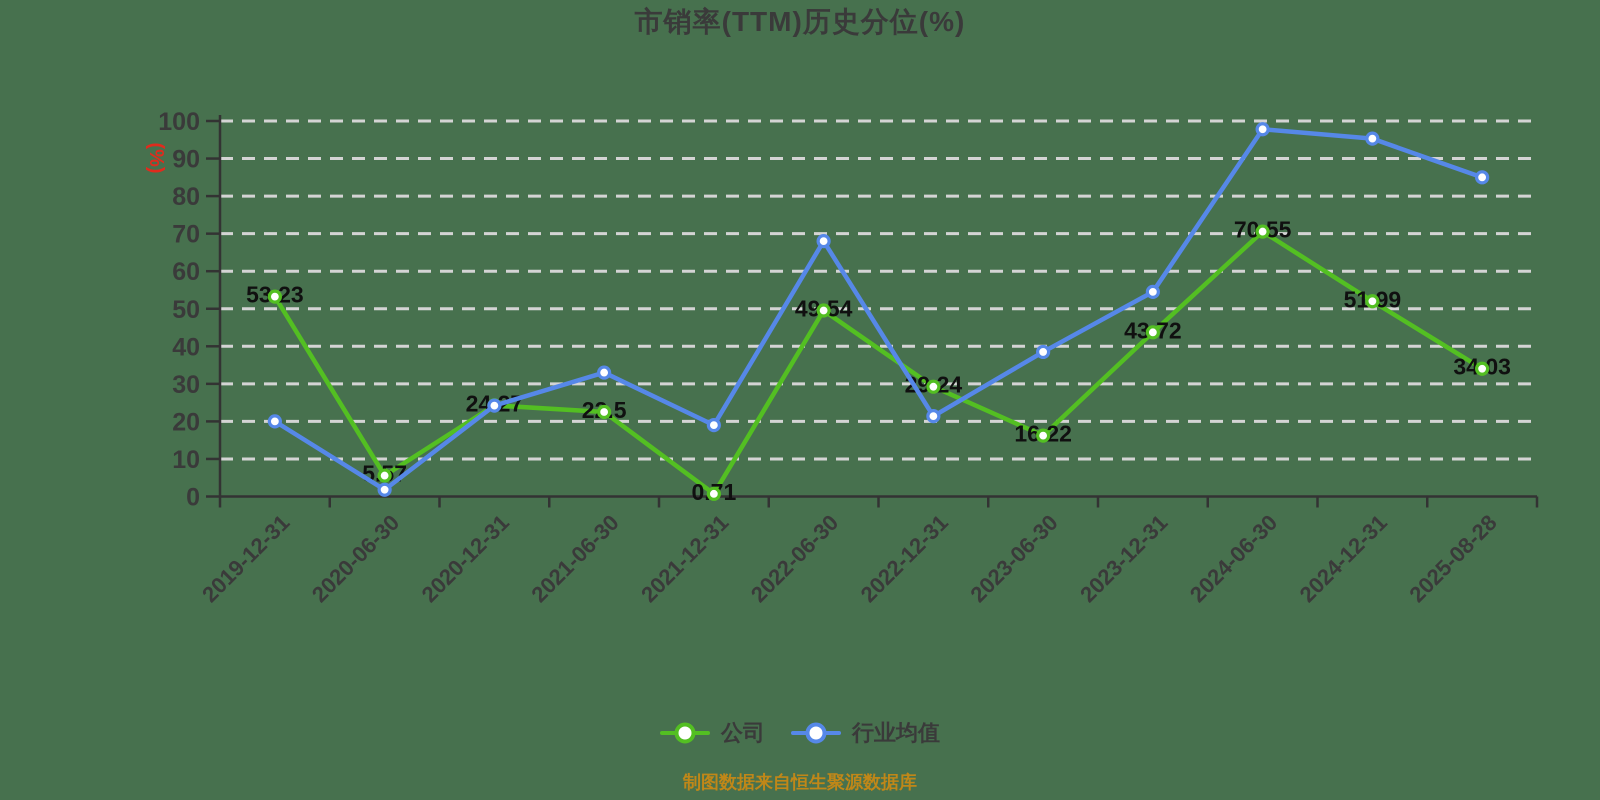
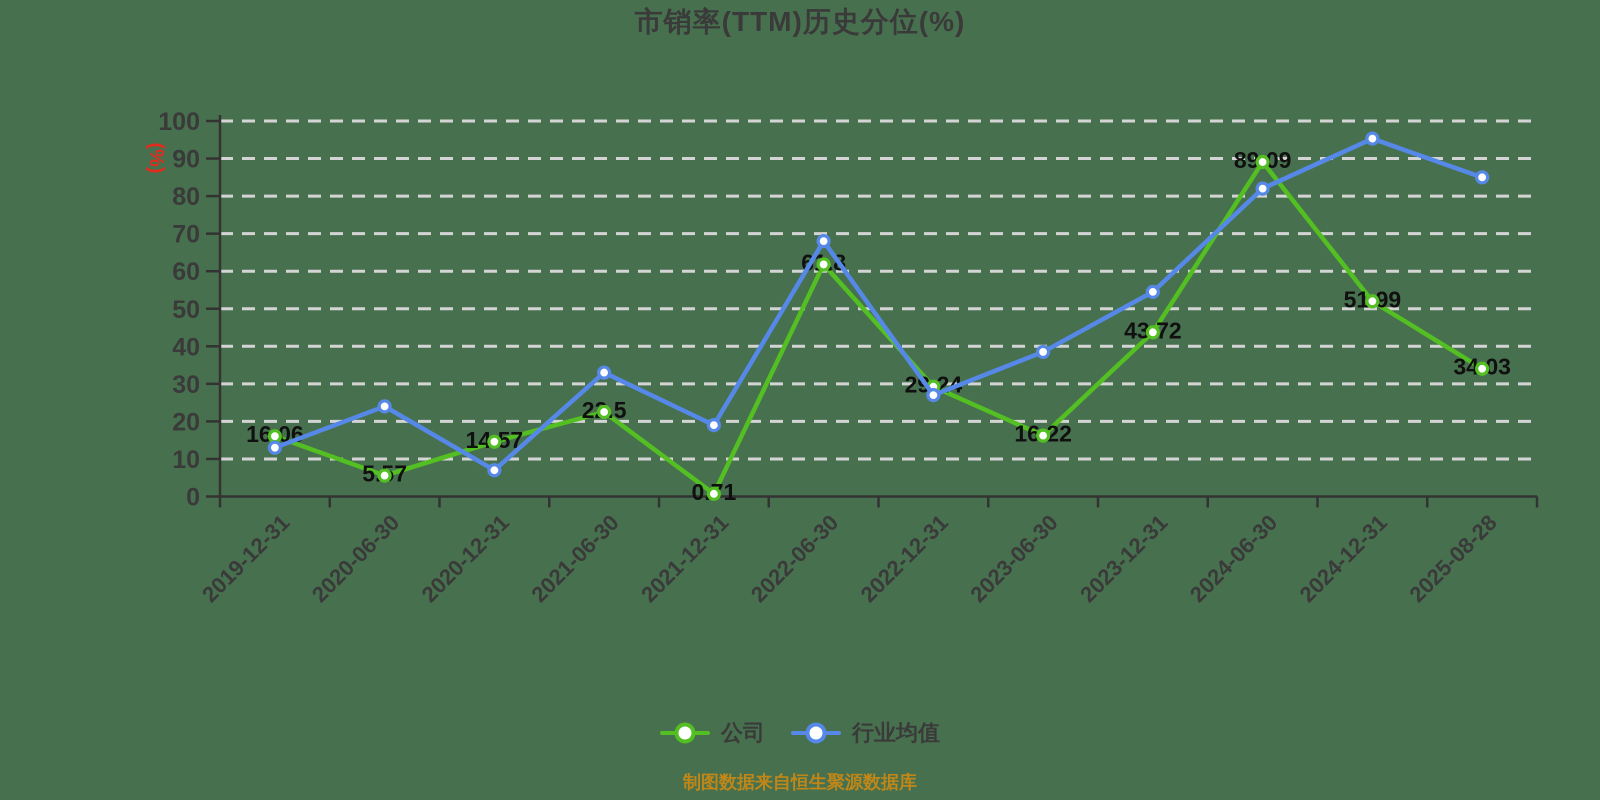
公司/2019-12-31: 53.23 -> 16.06
行业均值/2019-12-31: 20 -> 13
行业均值/2020-06-30: 2 -> 24
公司/2020-12-31: 24.27 -> 14.57
行业均值/2020-12-31: 24 -> 7
公司/2022-06-30: 49.54 -> 61.8
行业均值/2022-12-31: 21 -> 27
公司/2024-06-30: 70.55 -> 89.09
行业均值/2024-06-30: 98 -> 82
